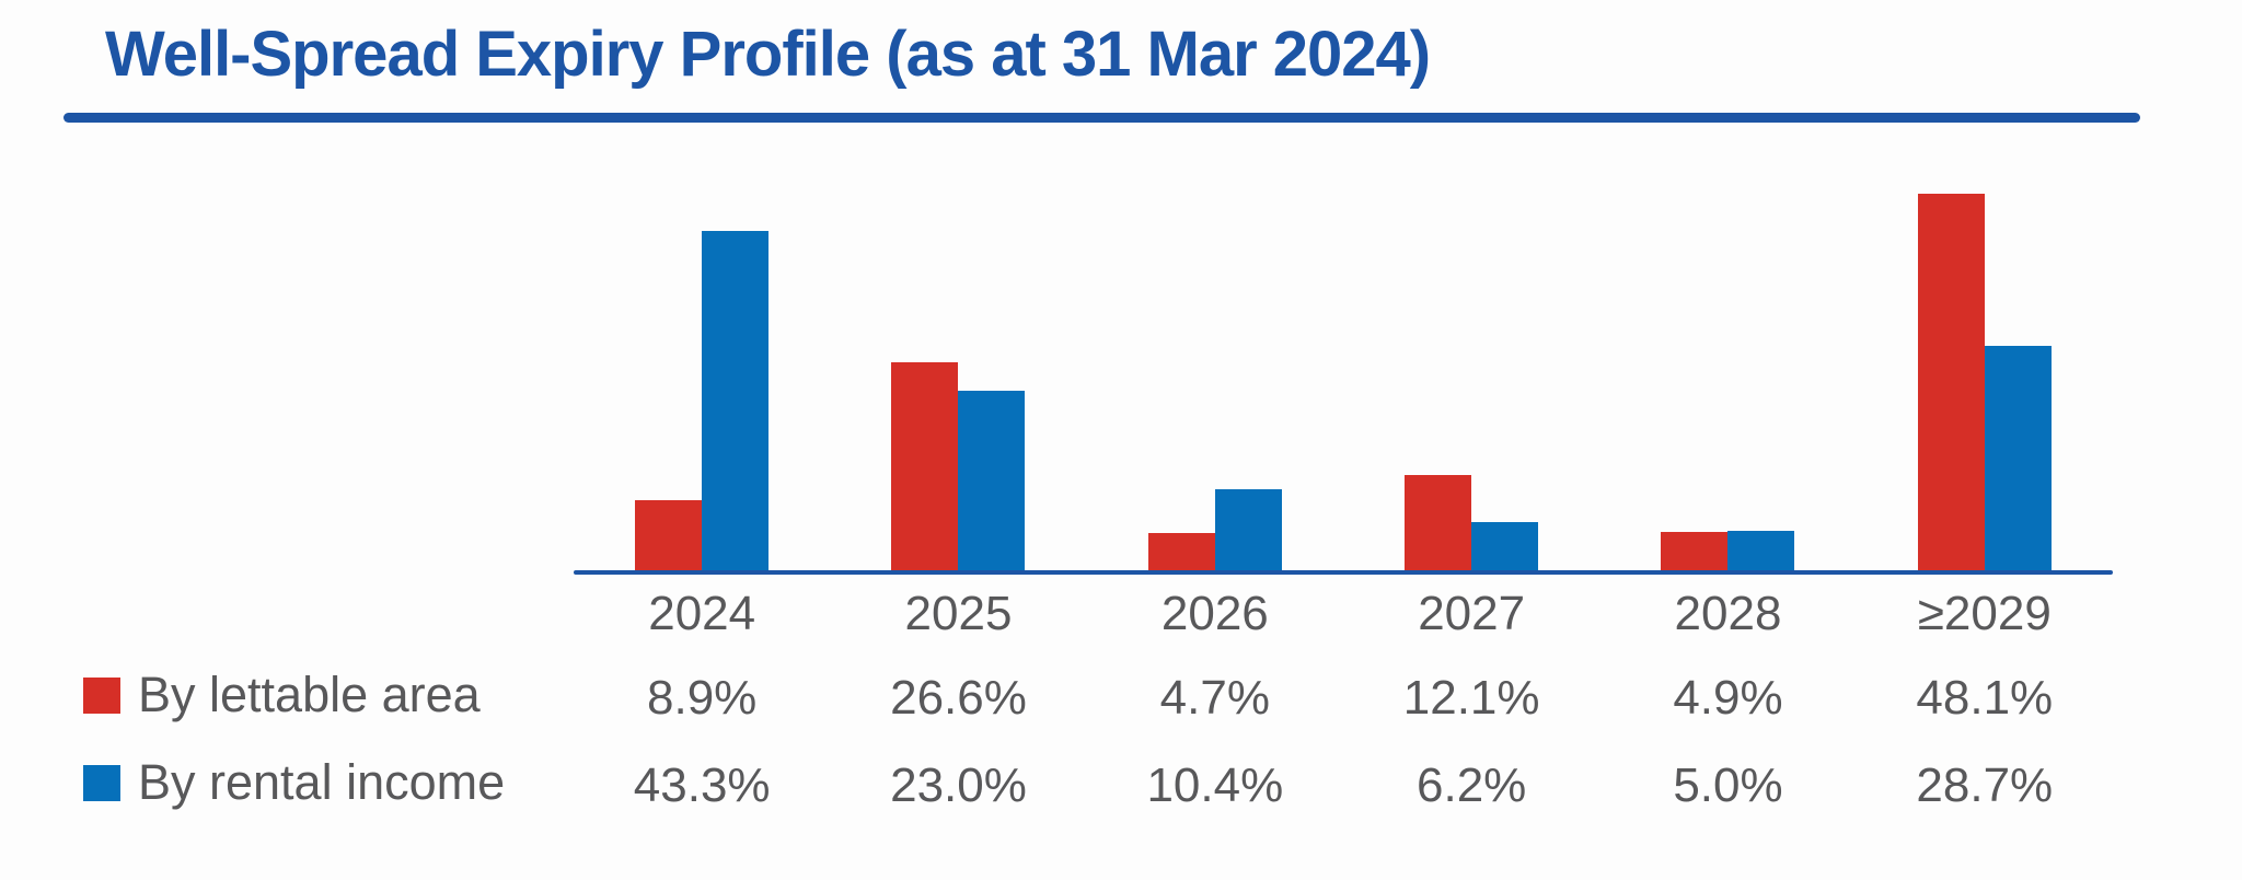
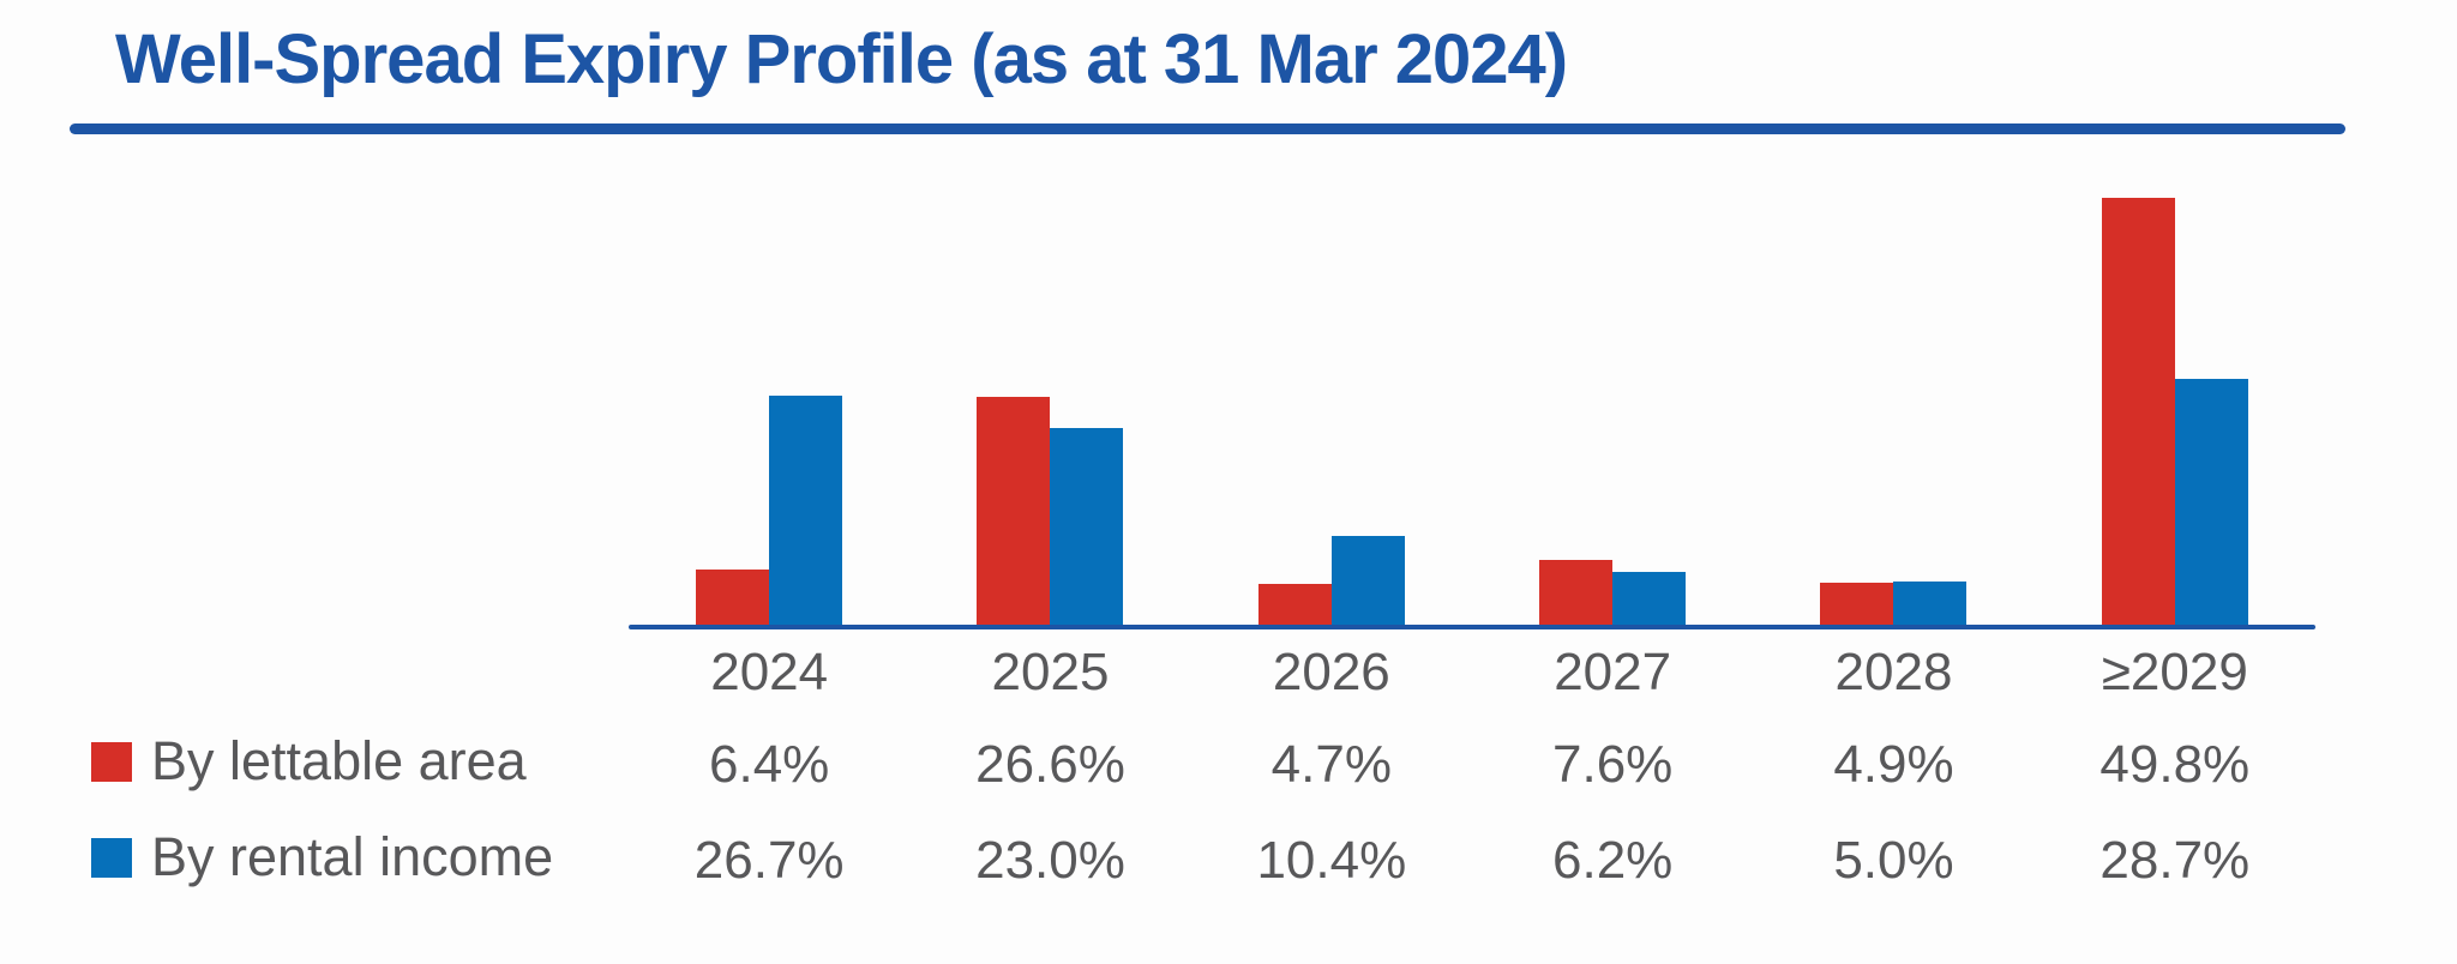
By lettable area/2024: 8.9% -> 6.4%
By rental income/2024: 43.3% -> 26.7%
By lettable area/2027: 12.1% -> 7.6%
By lettable area/≥2029: 48.1% -> 49.8%
